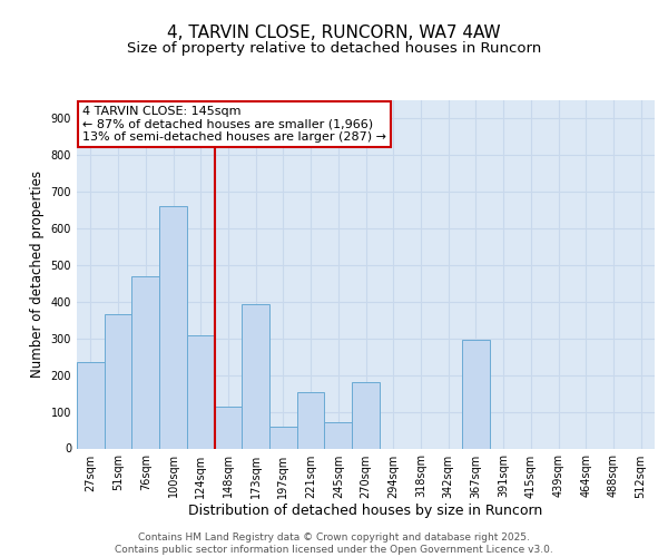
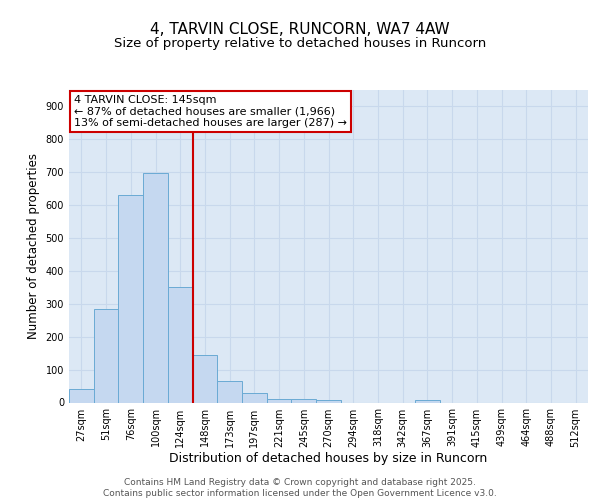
27sqm: 235 -> 42
51sqm: 365 -> 283
76sqm: 470 -> 630
100sqm: 660 -> 697
124sqm: 310 -> 352
148sqm: 115 -> 145
173sqm: 395 -> 65
197sqm: 60 -> 30
221sqm: 155 -> 12
245sqm: 70 -> 11
270sqm: 180 -> 9
367sqm: 295 -> 8
